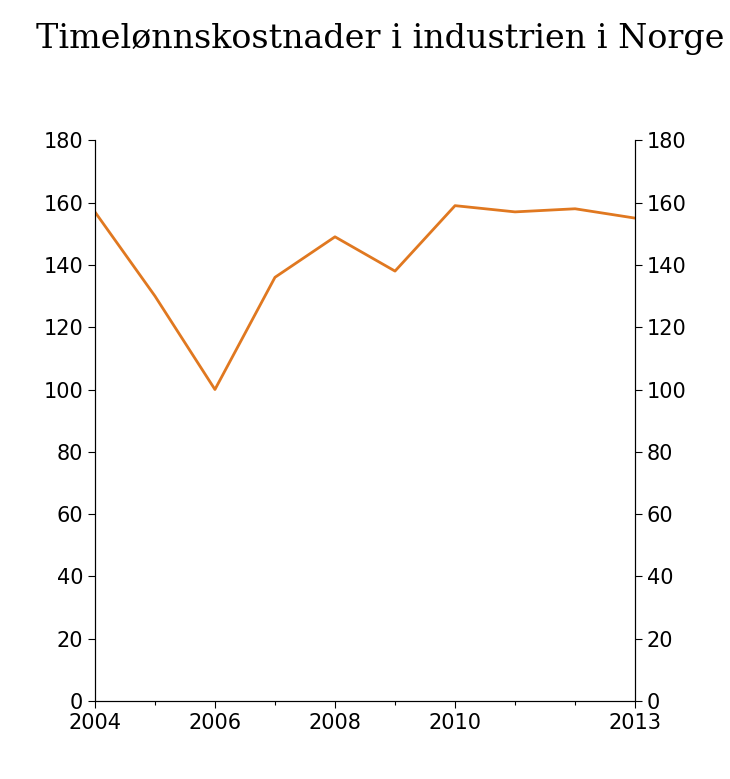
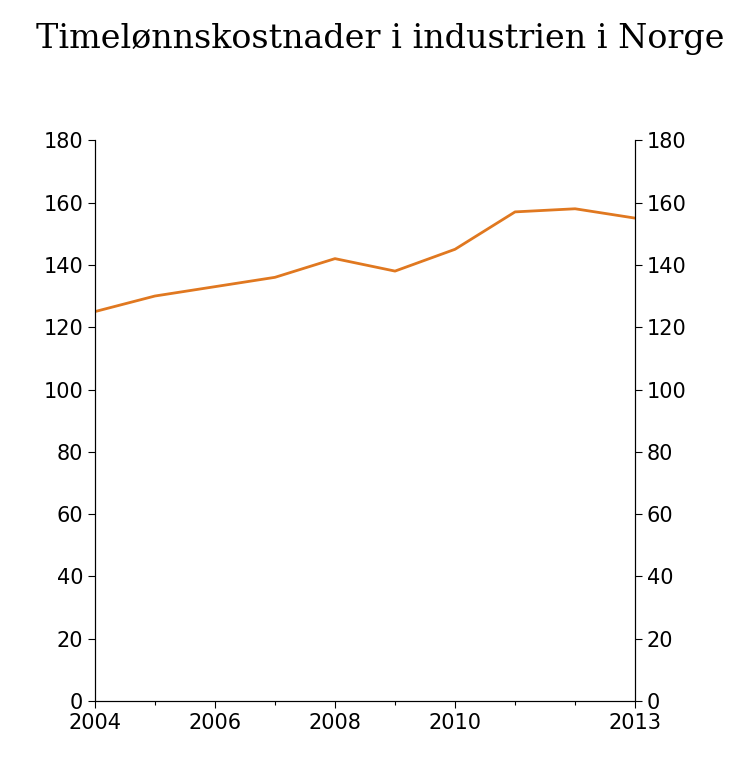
2004: 157 -> 125
2006: 100 -> 133
2008: 149 -> 142
2010: 159 -> 145
